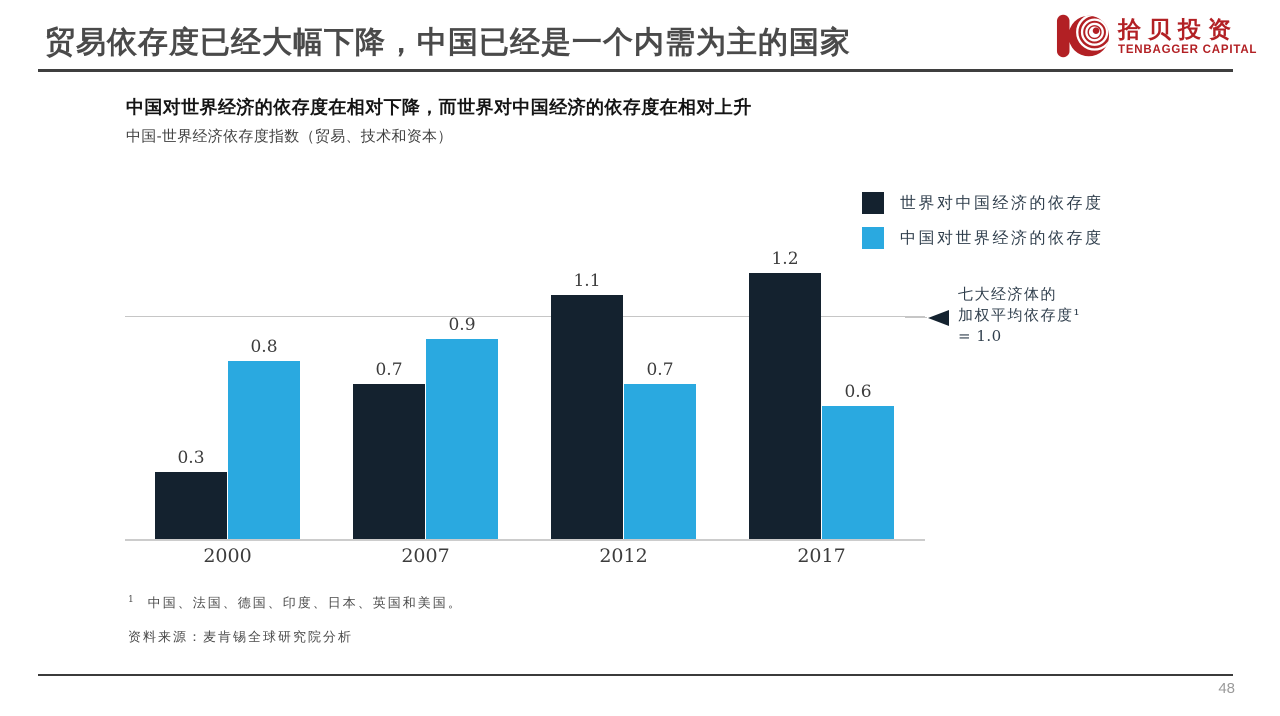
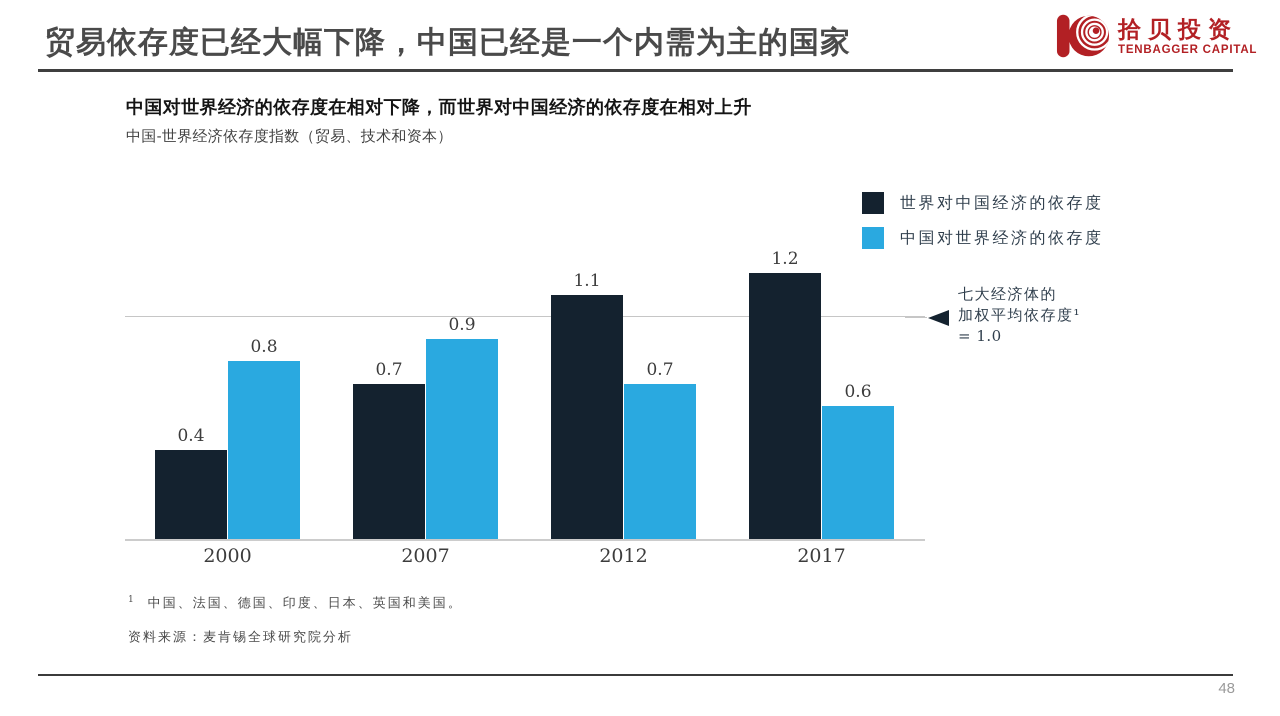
世界对中国经济的依存度/2000: 0.3 -> 0.4
